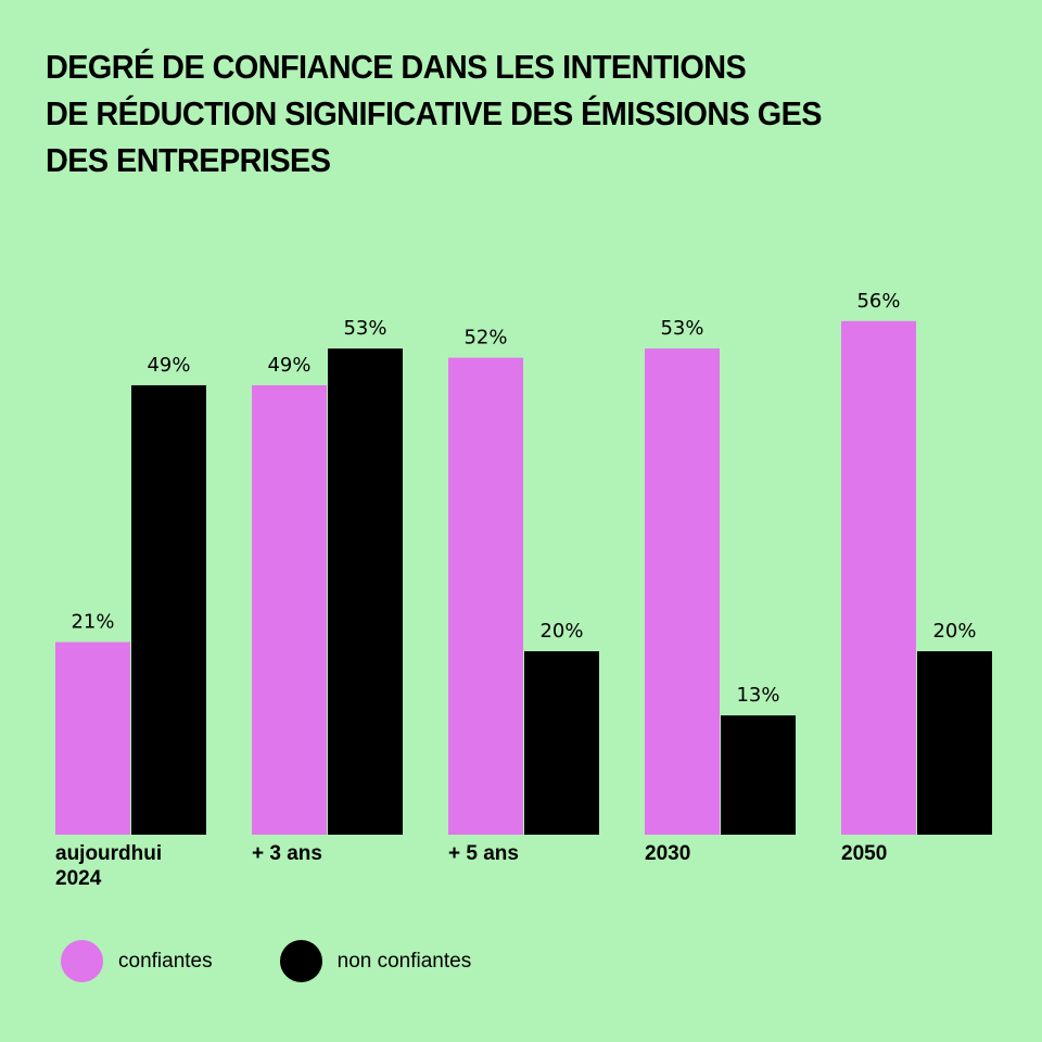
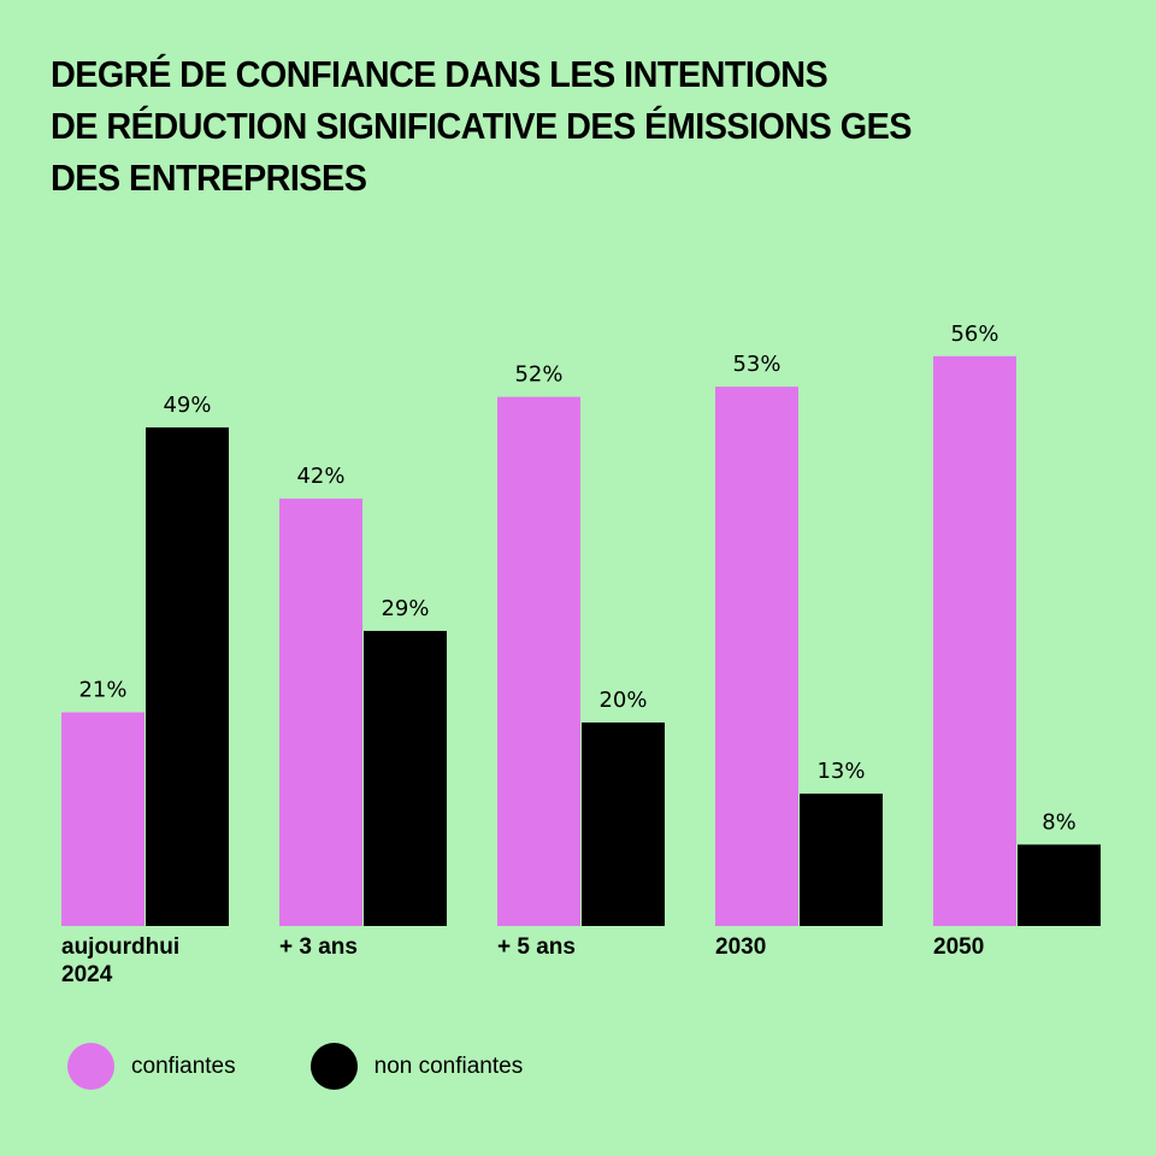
confiantes/+ 3 ans: 49% -> 42%
non confiantes/+ 3 ans: 53% -> 29%
non confiantes/2050: 20% -> 8%
